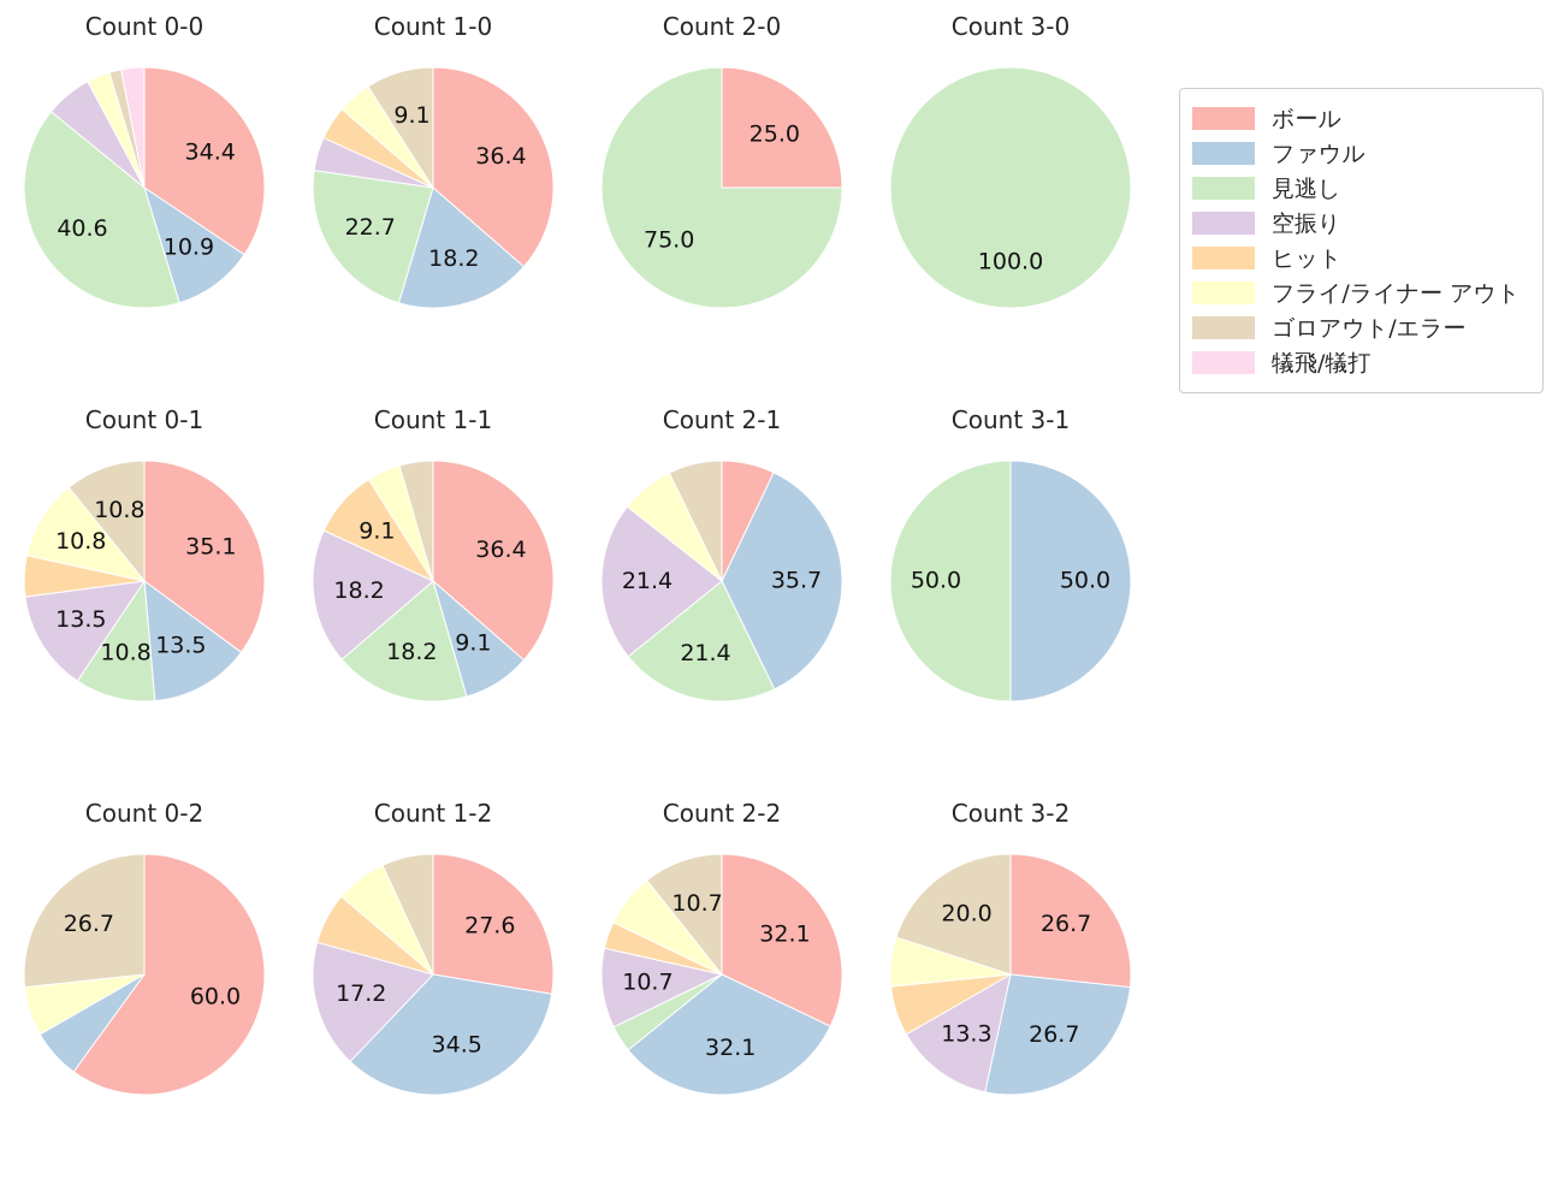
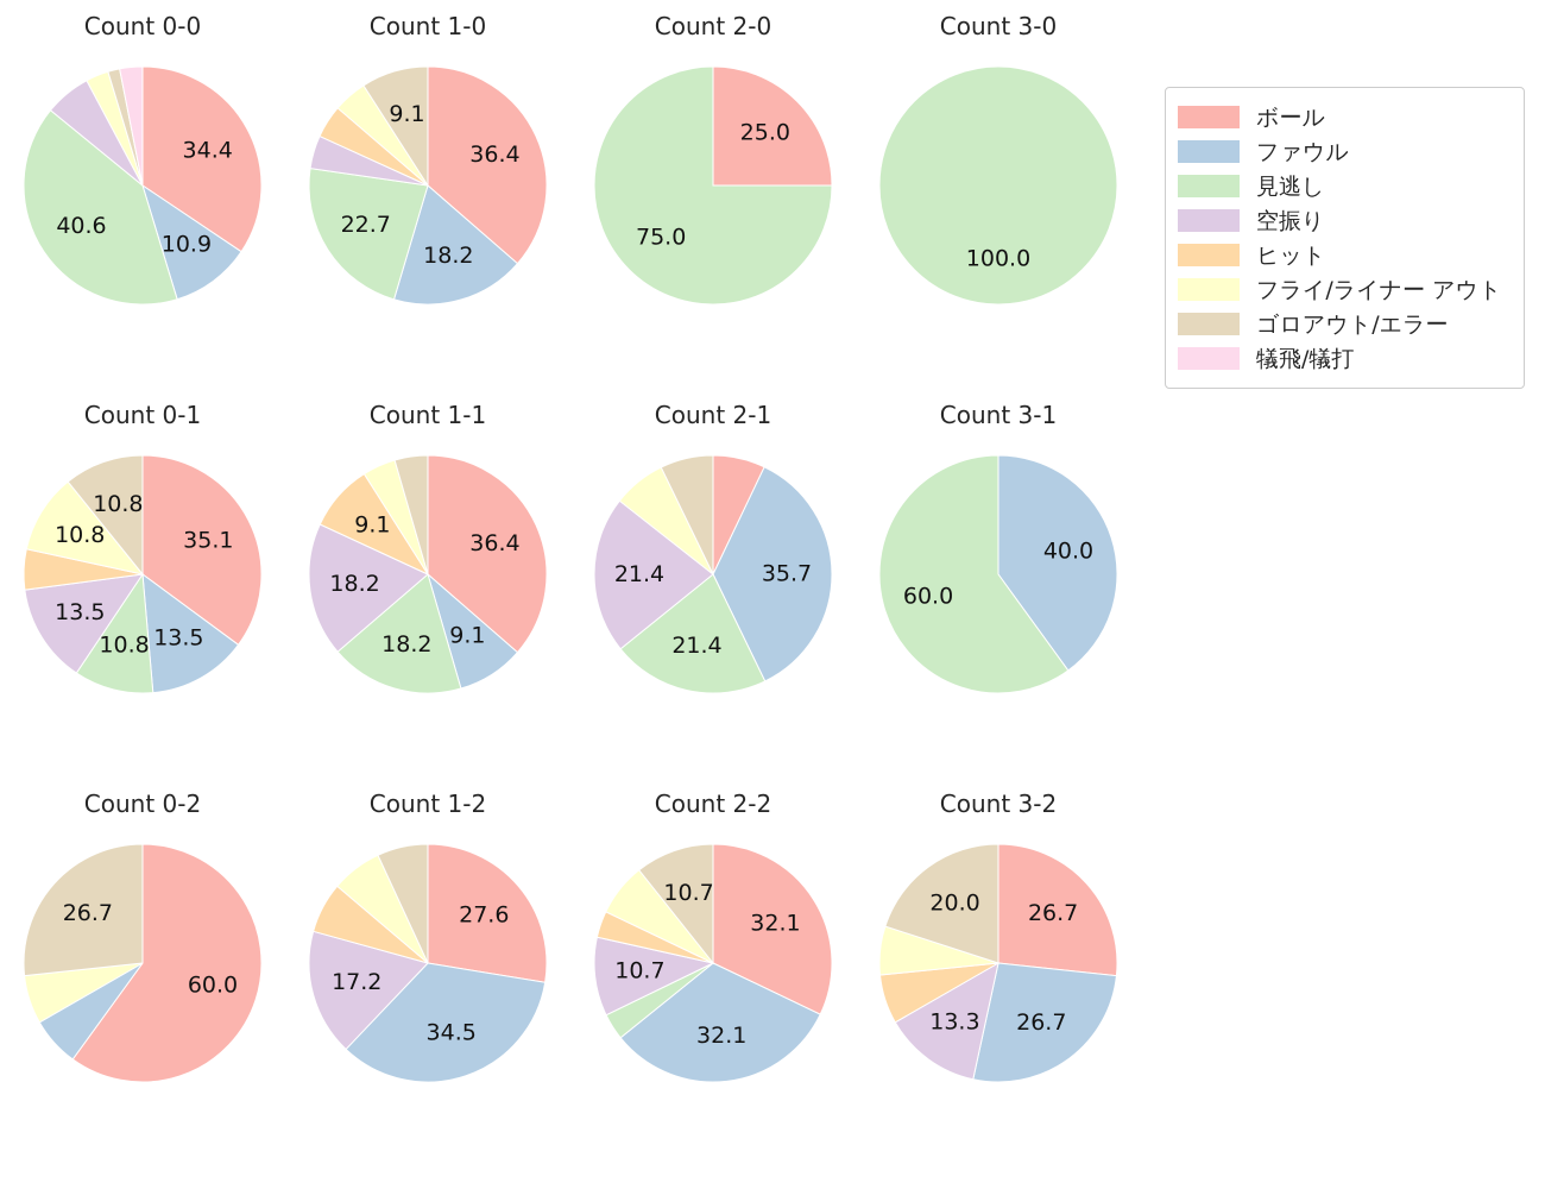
Count 3-1/ファウル: 50.0 -> 40.0
Count 3-1/見逃し: 50.0 -> 60.0
